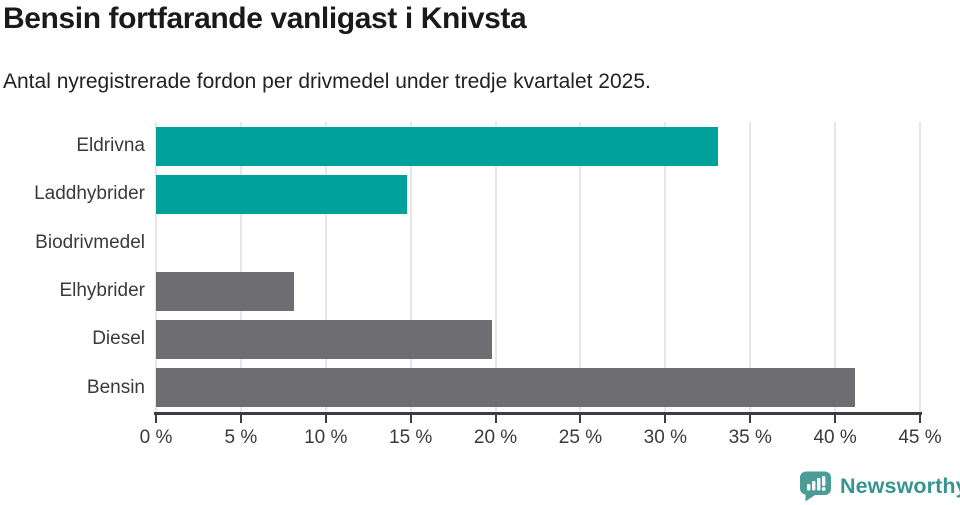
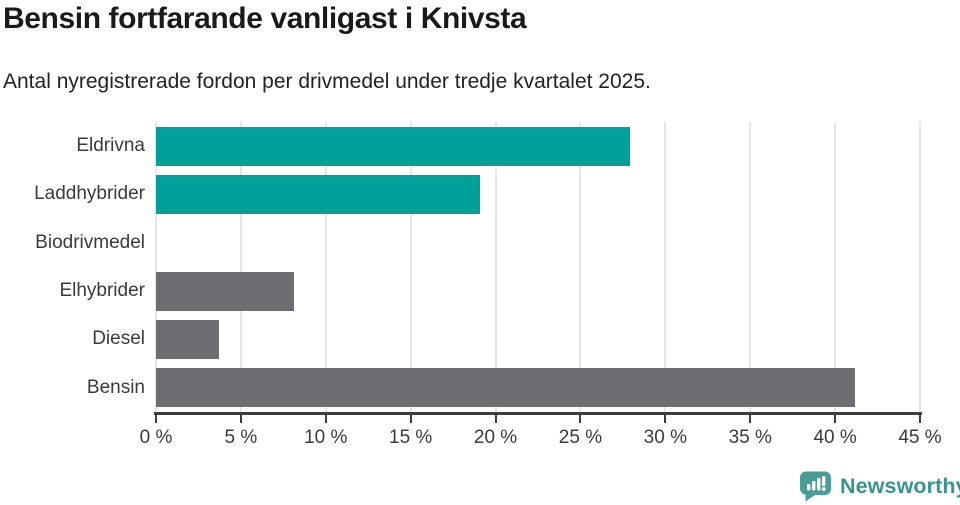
Eldrivna: 33.1% -> 27.9%
Laddhybrider: 14.8% -> 19.1%
Diesel: 19.8% -> 3.7%
